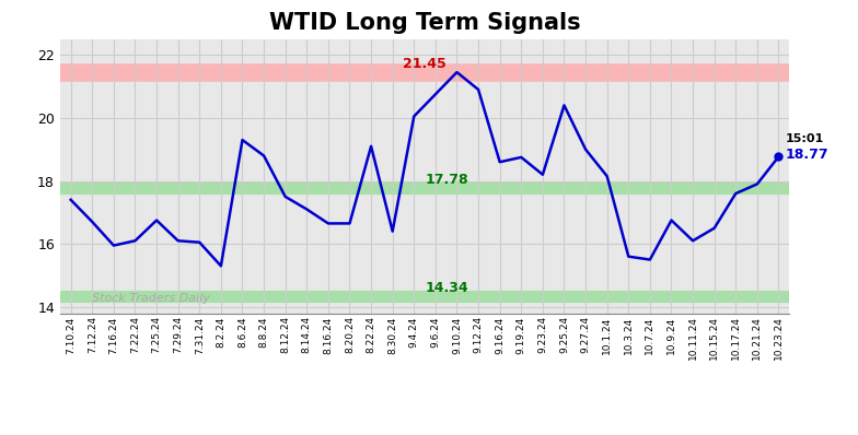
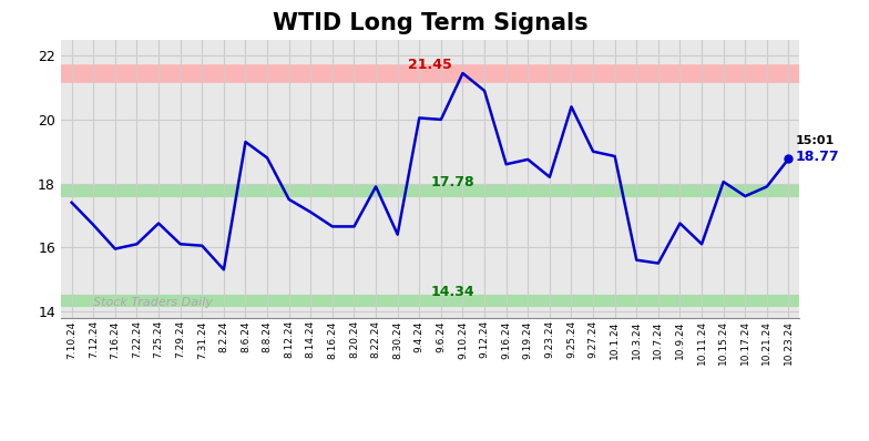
8.22.24: 19.10 -> 17.90
9.6.24: 20.75 -> 20.00
10.1.24: 18.15 -> 18.85
10.15.24: 16.50 -> 18.05
